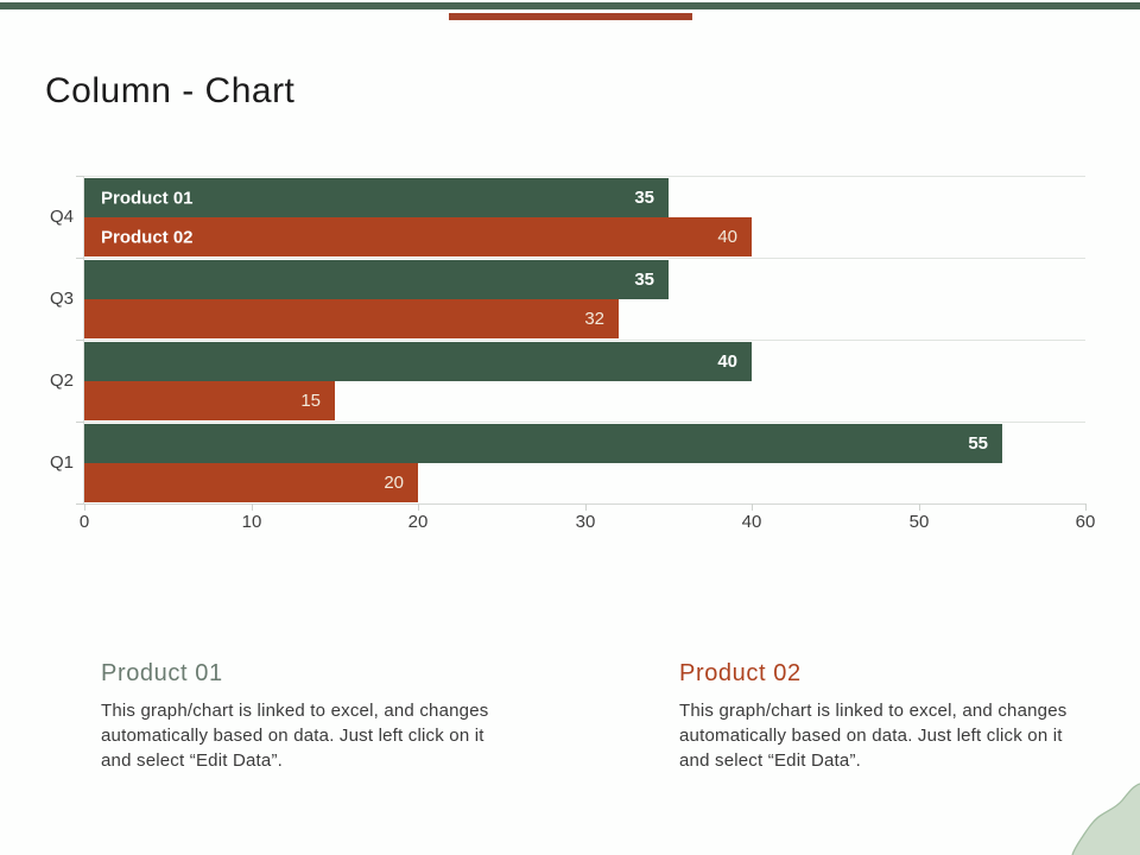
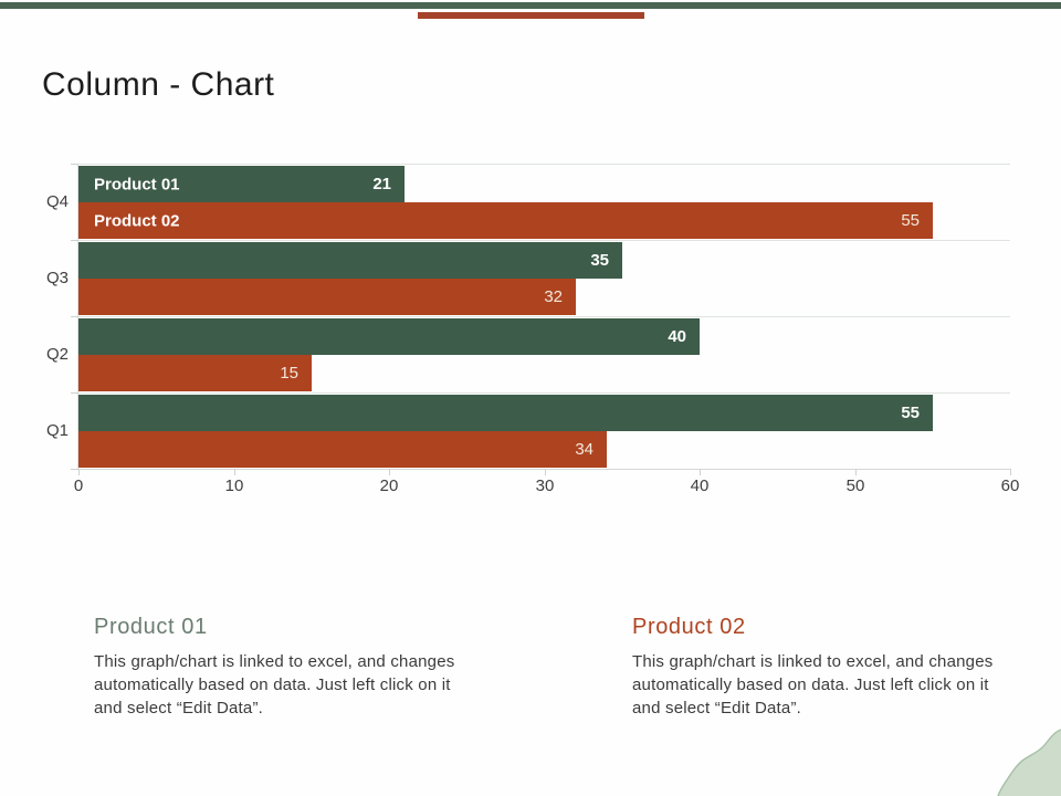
Product 01/Q4: 35 -> 21
Product 02/Q4: 40 -> 55
Product 02/Q1: 20 -> 34
